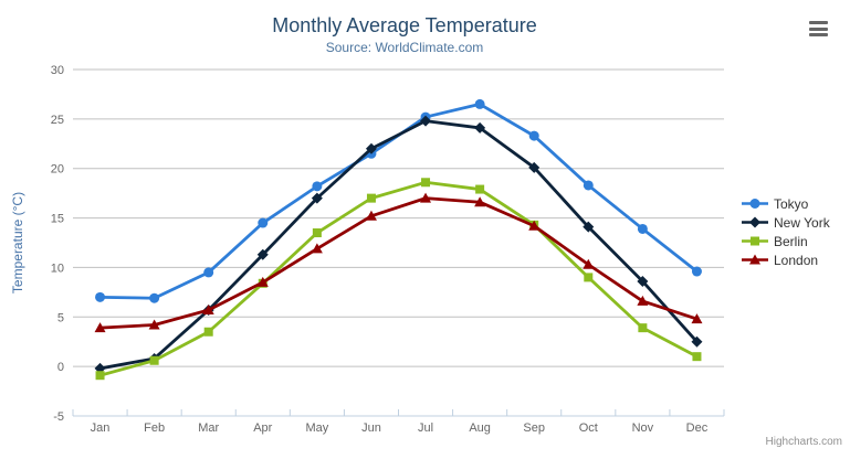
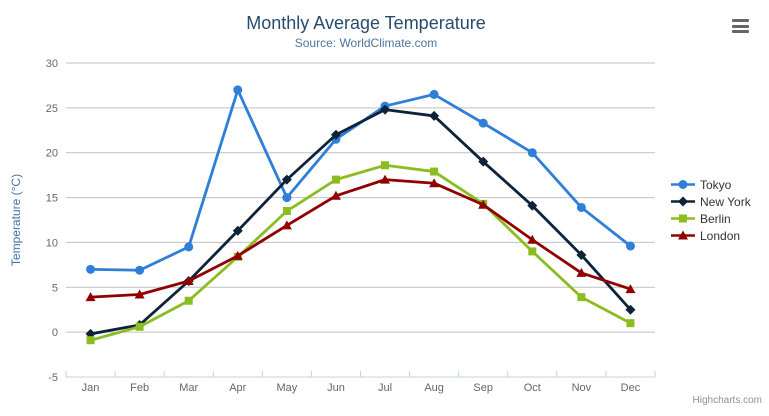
Tokyo/Apr: 14 -> 27
Tokyo/May: 18 -> 15
New York/Sep: 20 -> 19
Tokyo/Oct: 18 -> 20
